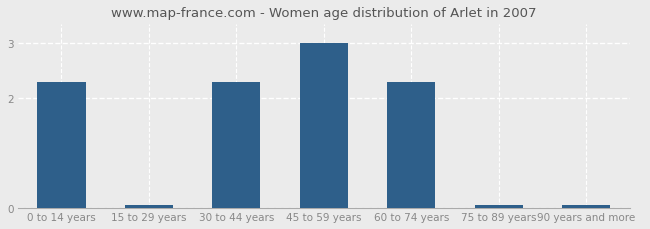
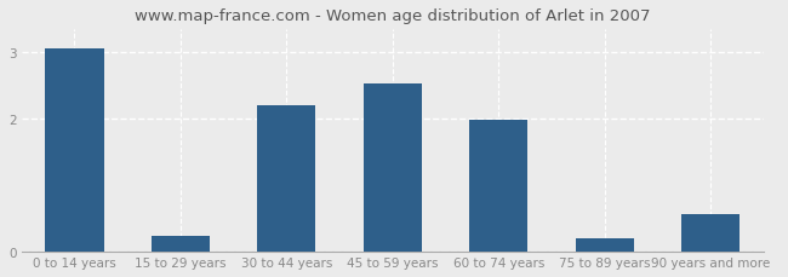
0 to 14 years: 2.30 -> 3.06
15 to 29 years: 0.05 -> 0.24
30 to 44 years: 2.30 -> 2.20
45 to 59 years: 3.00 -> 2.54
60 to 74 years: 2.30 -> 1.98
75 to 89 years: 0.05 -> 0.20
90 years and more: 0.05 -> 0.56
